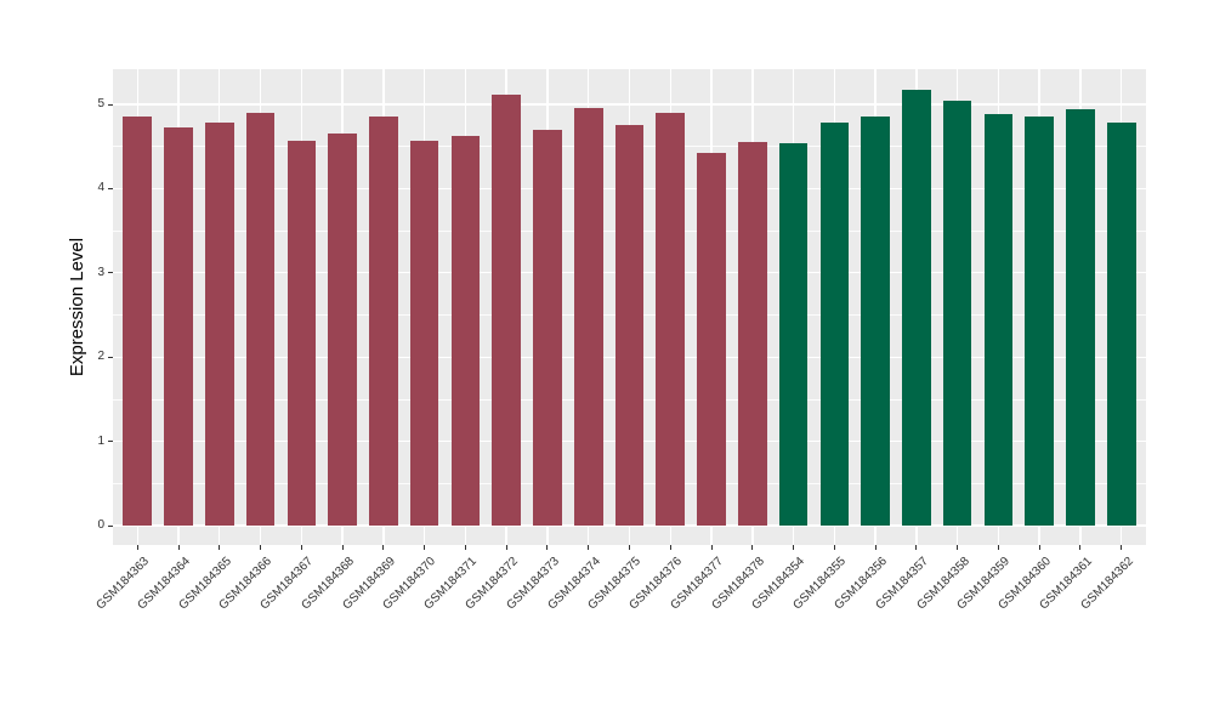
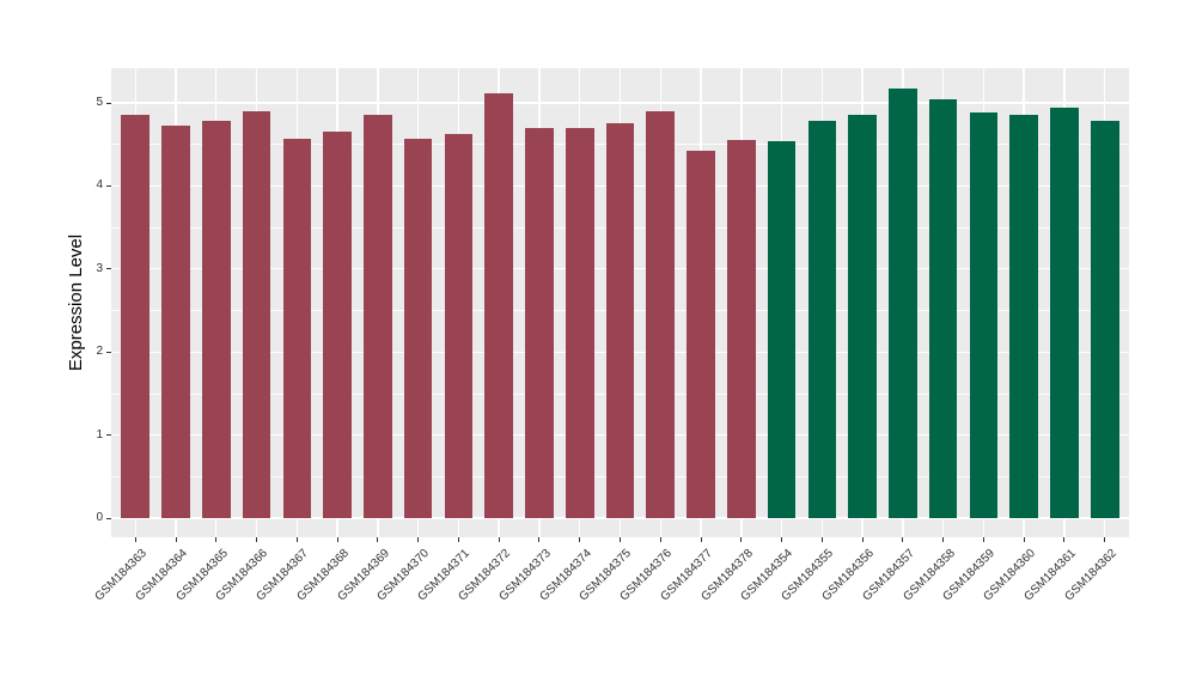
GSM184374: 5.0 -> 4.7
